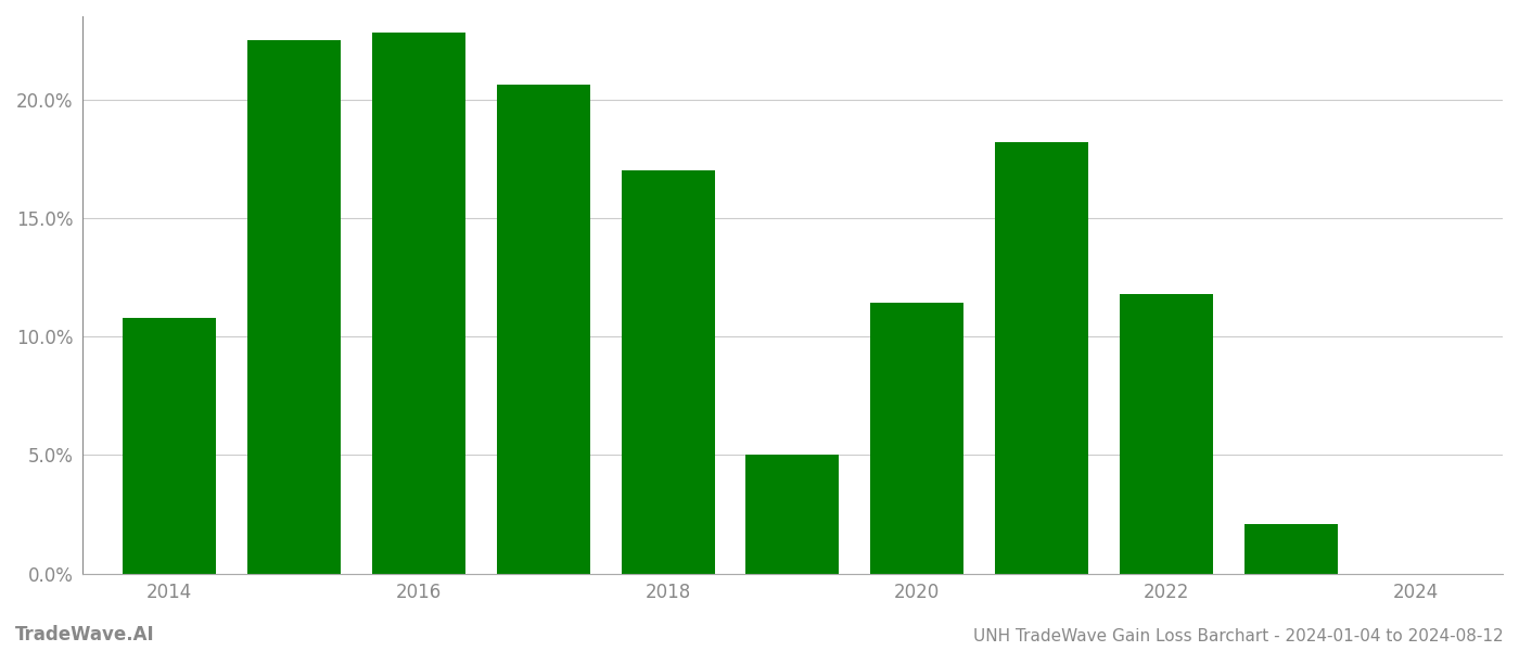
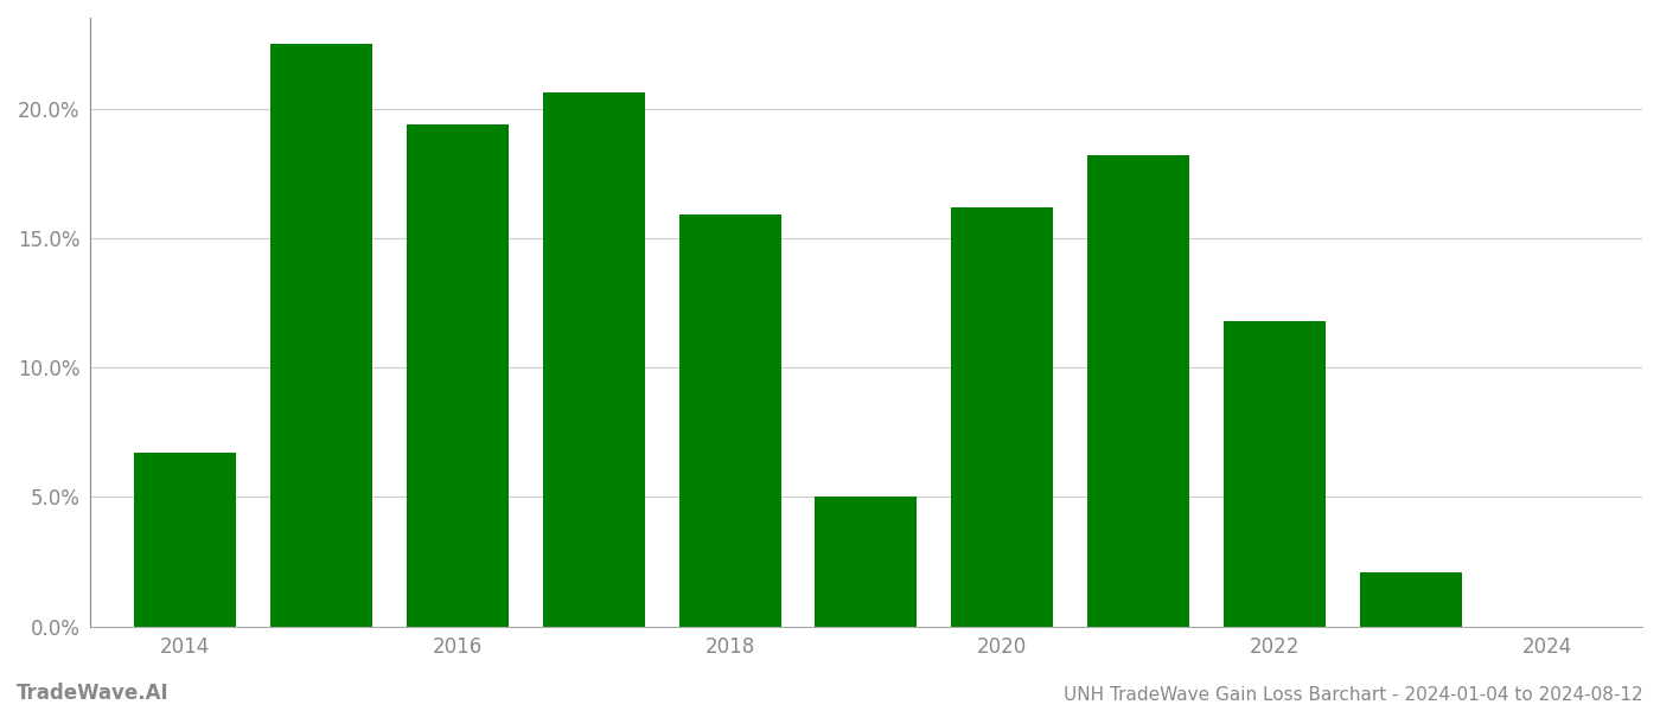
2014: 10.8% -> 6.7%
2016: 22.8% -> 19.4%
2018: 17.0% -> 15.9%
2020: 11.4% -> 16.2%
